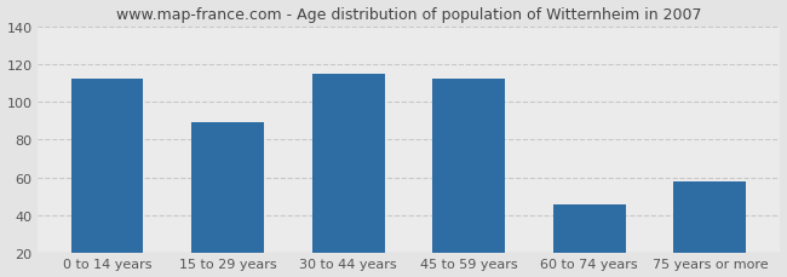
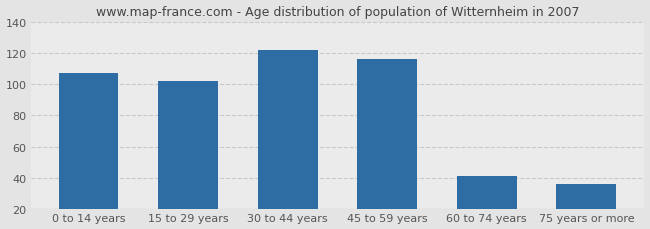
0 to 14 years: 112 -> 107
15 to 29 years: 89 -> 102
30 to 44 years: 115 -> 122
45 to 59 years: 112 -> 116
60 to 74 years: 46 -> 41
75 years or more: 58 -> 36
